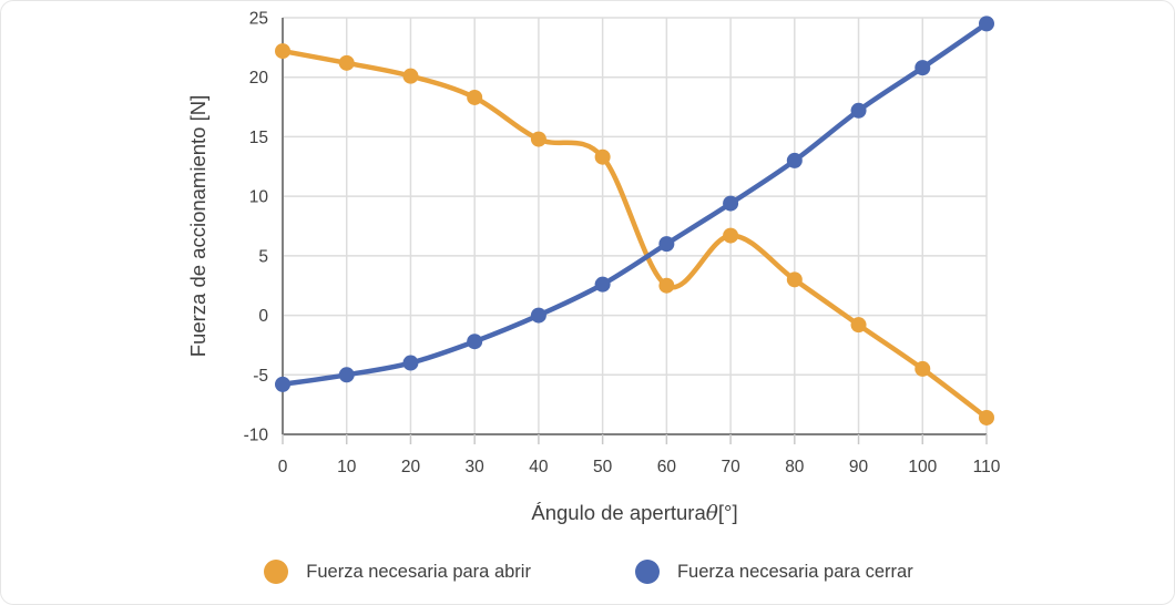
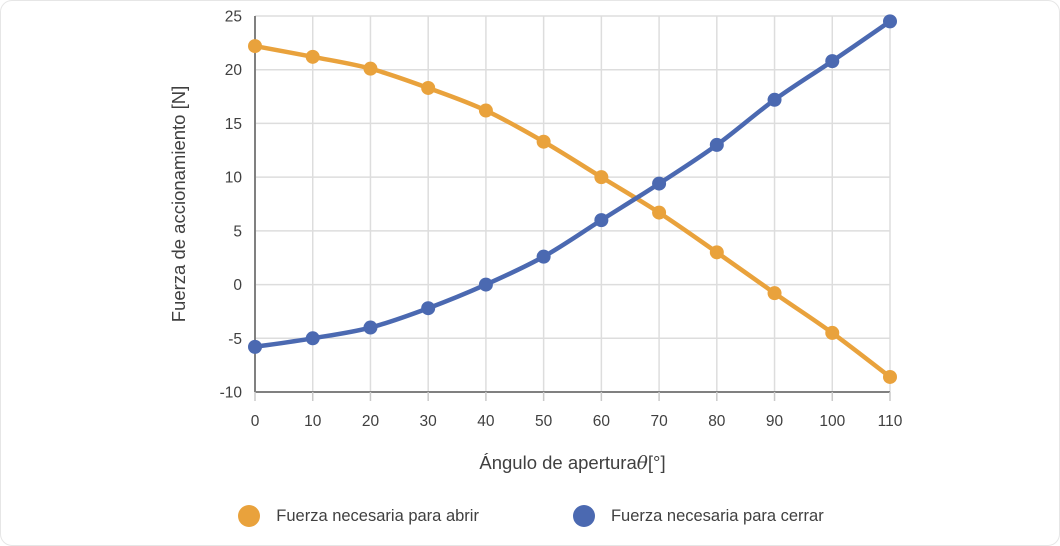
Fuerza necesaria para abrir/40: 14.8 -> 16.2
Fuerza necesaria para abrir/60: 2.5 -> 10.0
